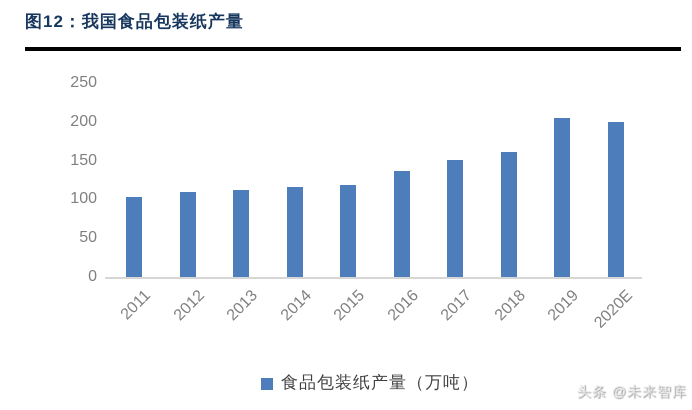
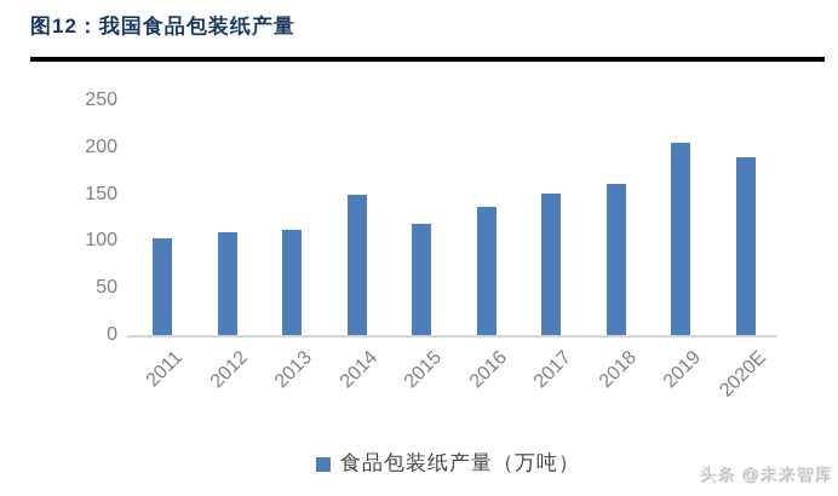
2014: 120 -> 150
2020E: 200 -> 190
